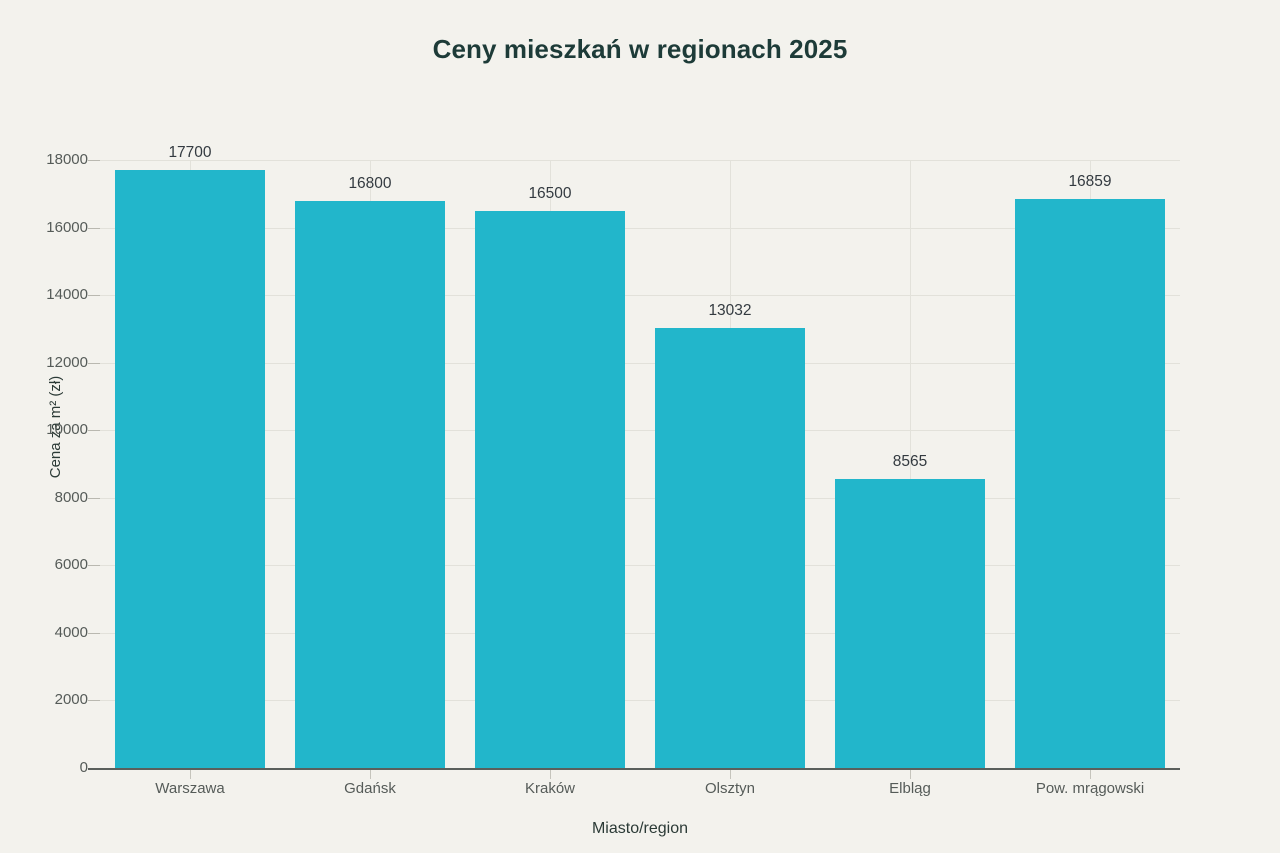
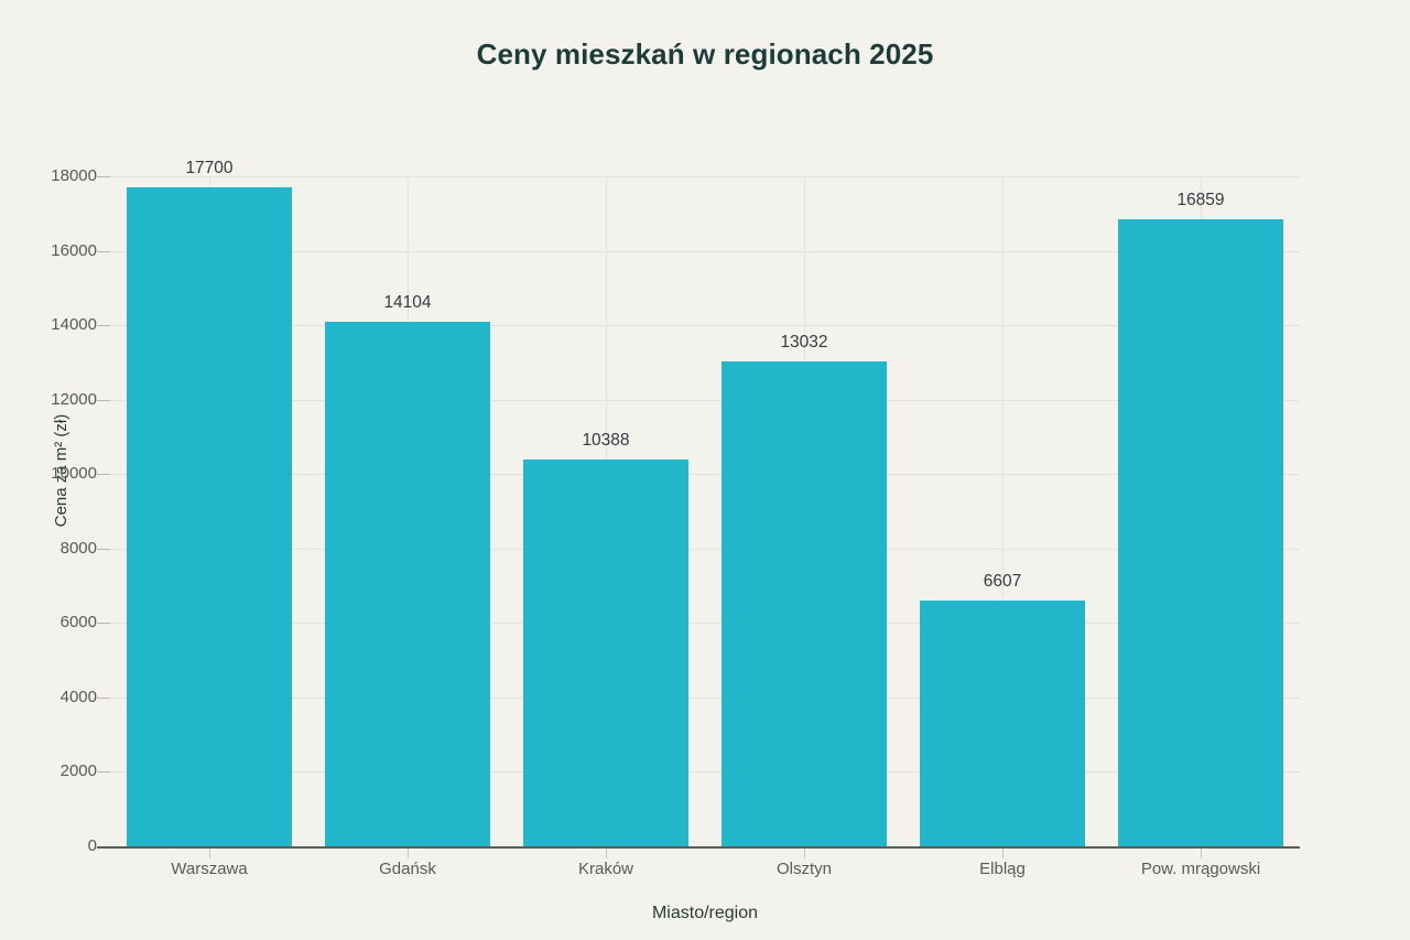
Gdańsk: 16800 -> 14104
Kraków: 16500 -> 10388
Elbląg: 8565 -> 6607
